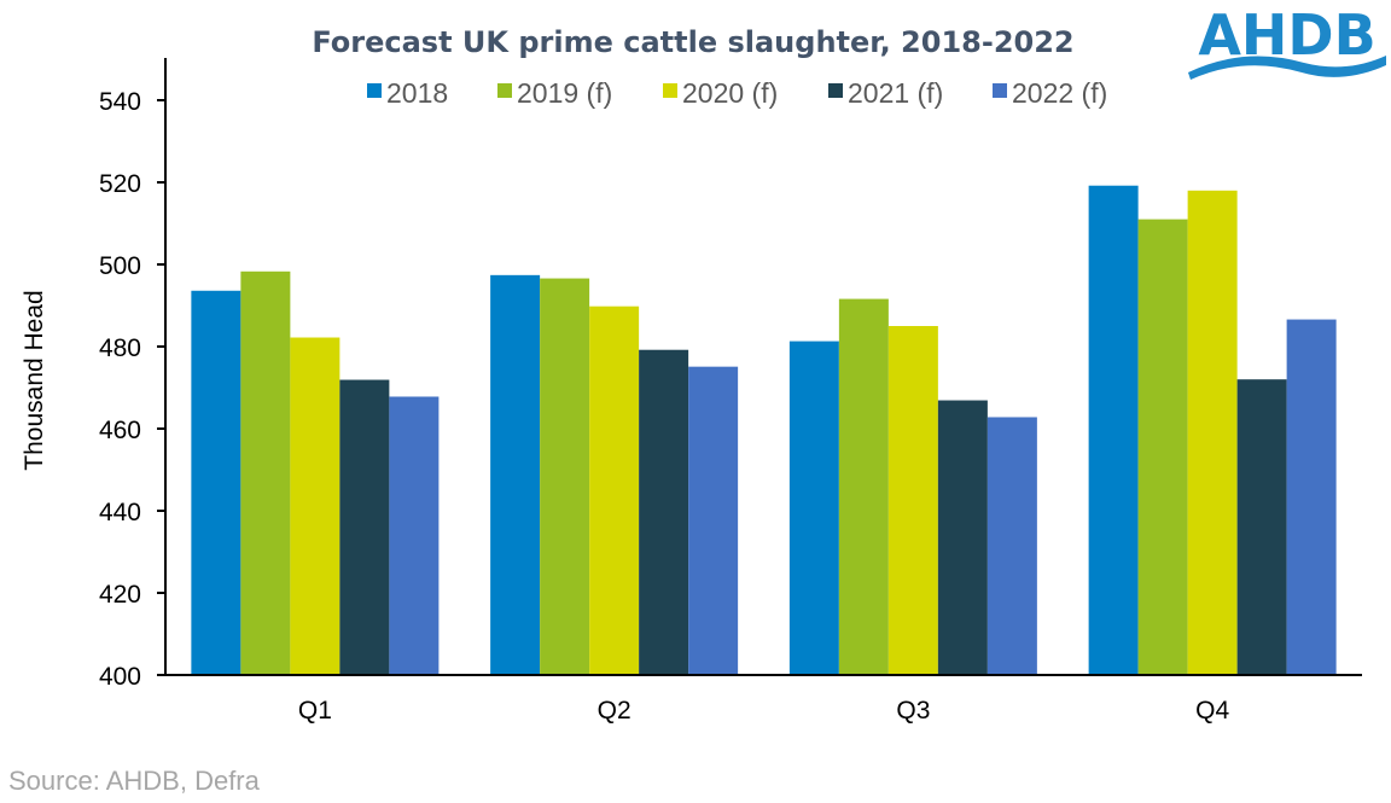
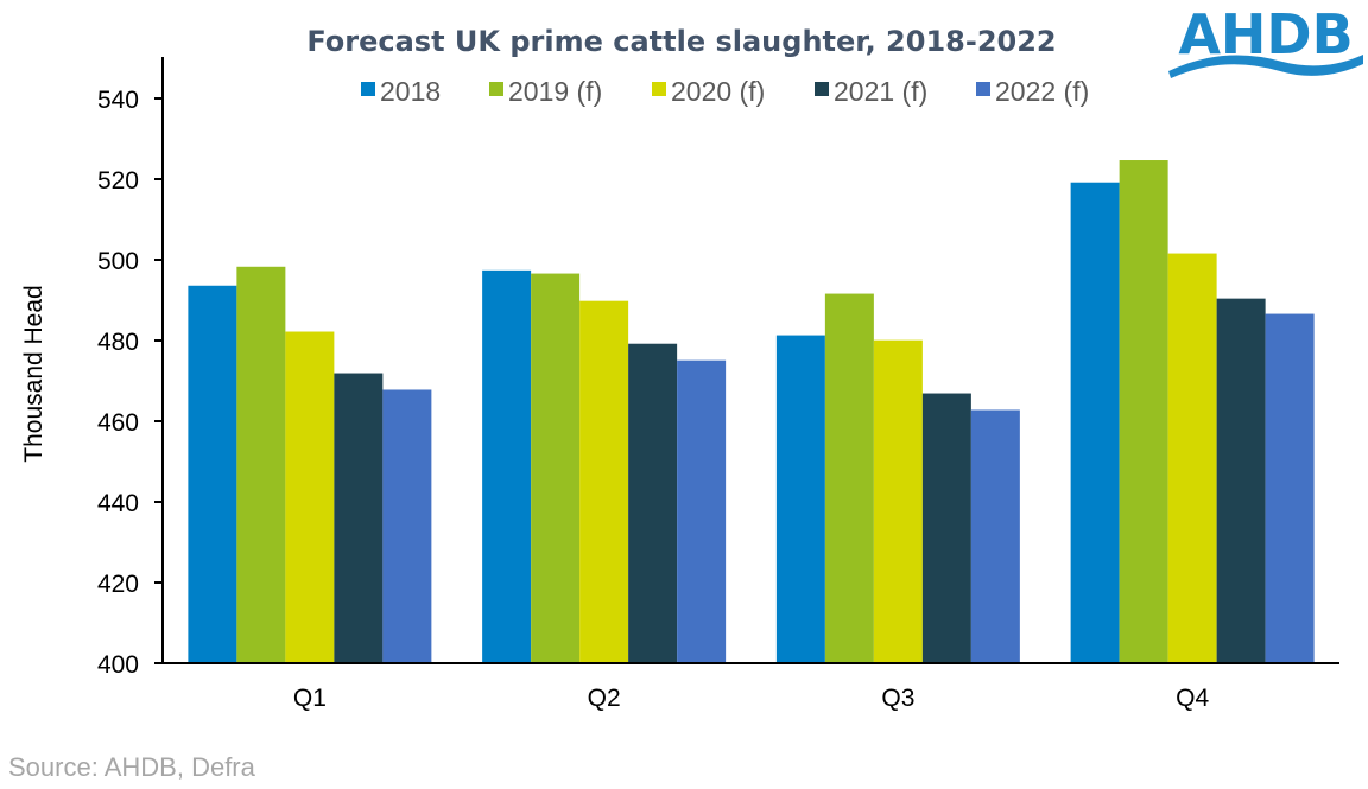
2020 (f)/Q3: 485 -> 480
2019 (f)/Q4: 511 -> 525
2020 (f)/Q4: 518 -> 502
2021 (f)/Q4: 472 -> 490
